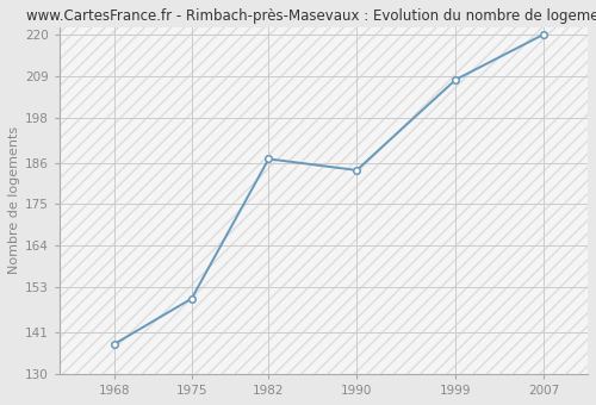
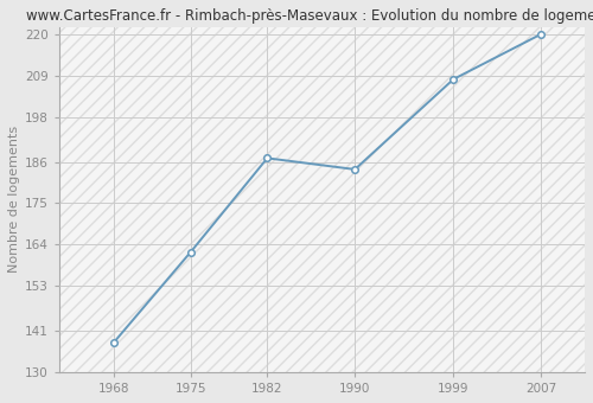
1975: 150 -> 162
